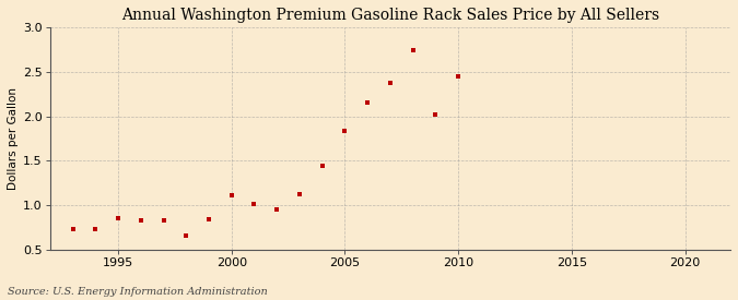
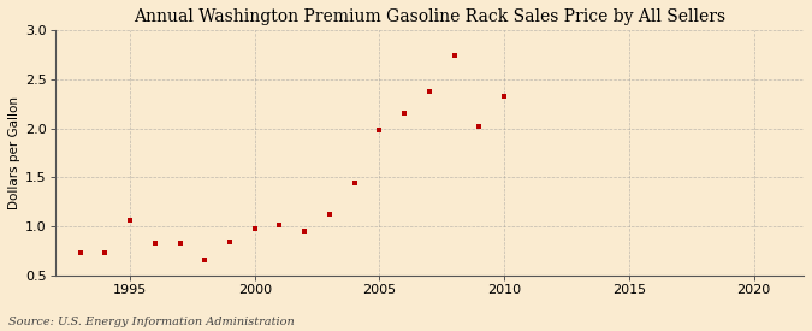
1995: 0.86 -> 1.06
2000: 1.11 -> 0.98
2005: 1.83 -> 1.98
2010: 2.45 -> 2.32
